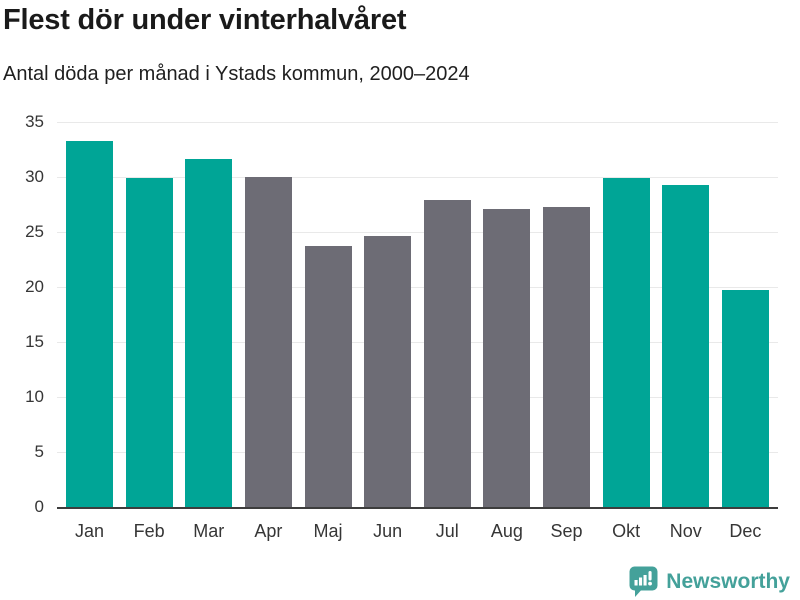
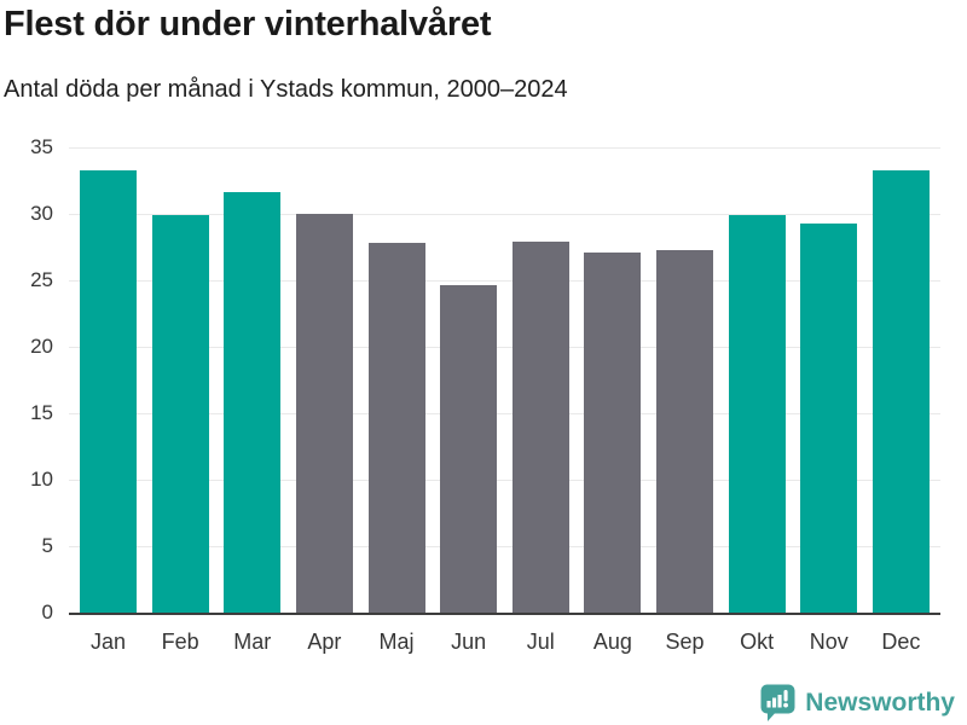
Maj: 23.7 -> 27.8
Dec: 19.7 -> 33.3
